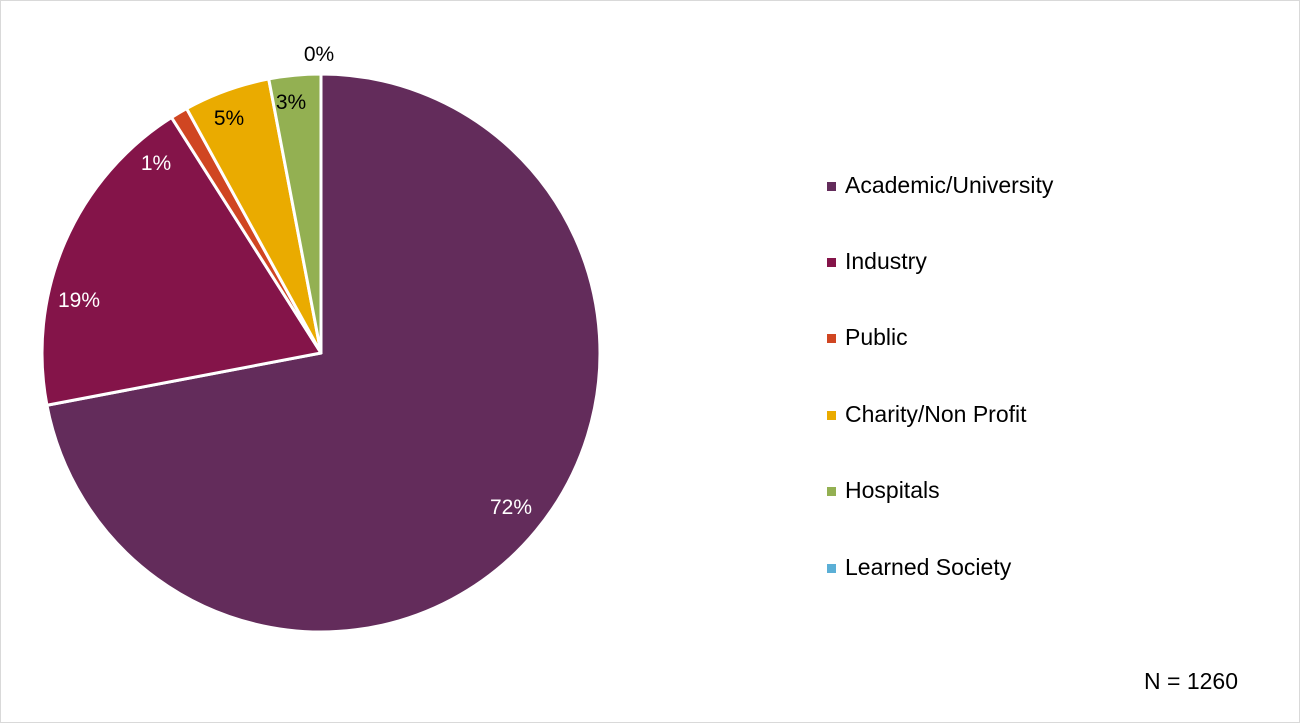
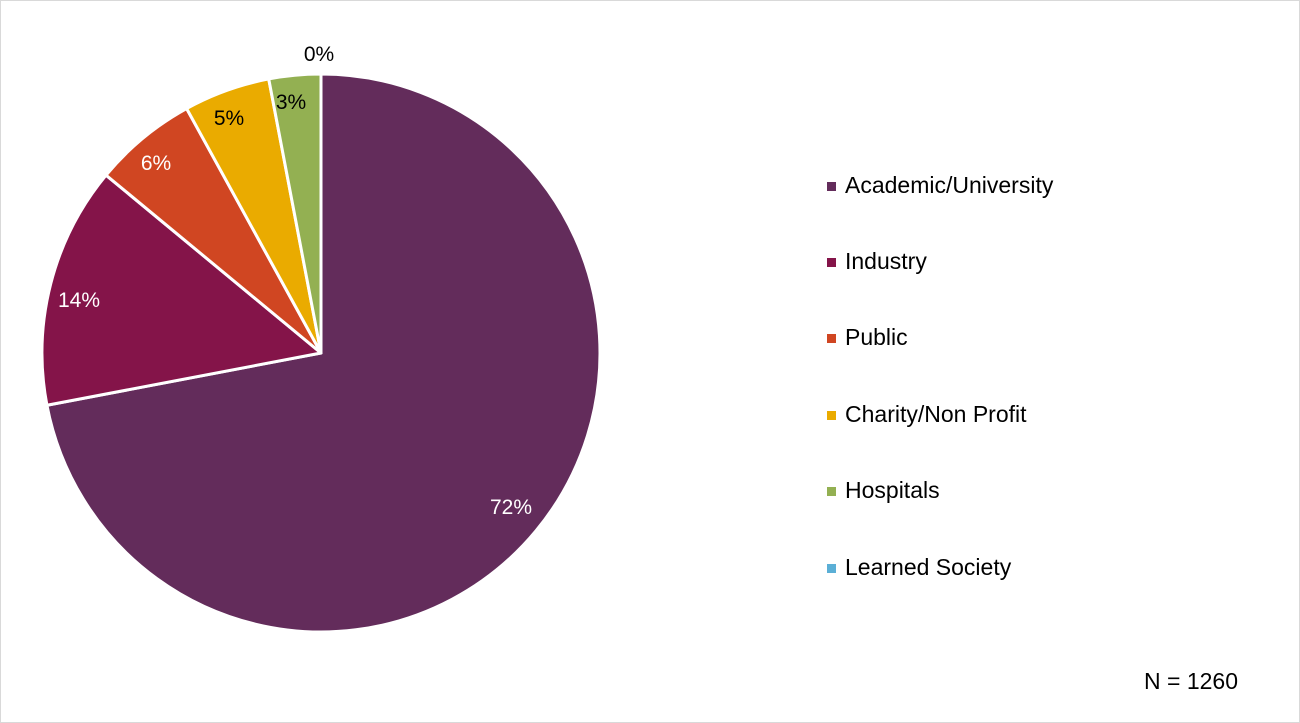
Industry: 19% -> 14%
Public: 1% -> 6%
